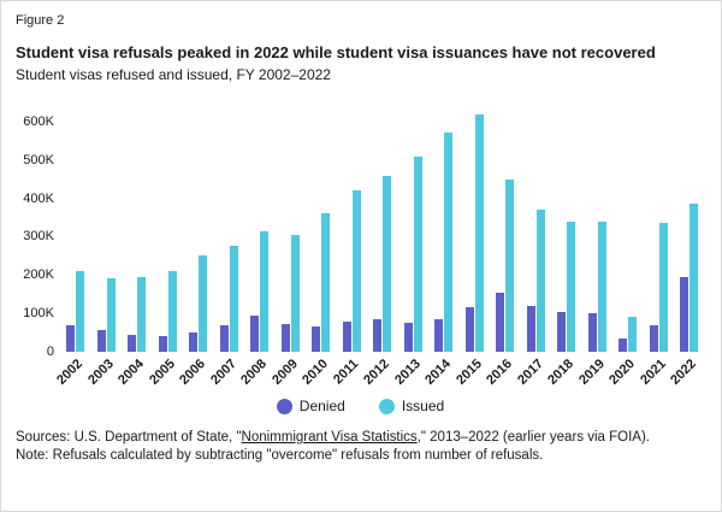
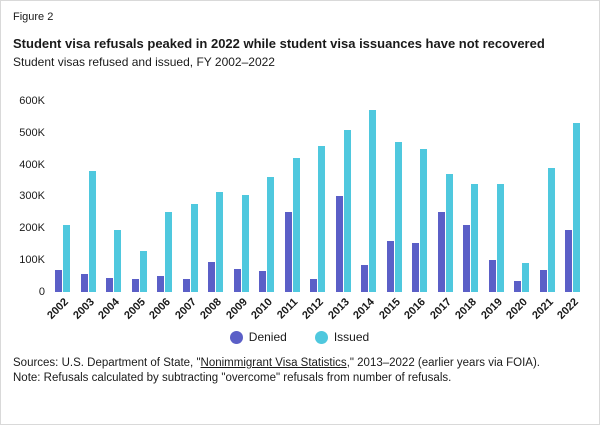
Issued/2003: 190K -> 380K
Issued/2005: 210K -> 130K
Denied/2007: 70K -> 40K
Denied/2011: 80K -> 250K
Denied/2012: 80K -> 40K
Denied/2013: 80K -> 300K
Denied/2015: 120K -> 160K
Issued/2015: 620K -> 470K
Denied/2017: 120K -> 250K
Denied/2018: 100K -> 210K
Issued/2021: 340K -> 390K
Issued/2022: 380K -> 530K
